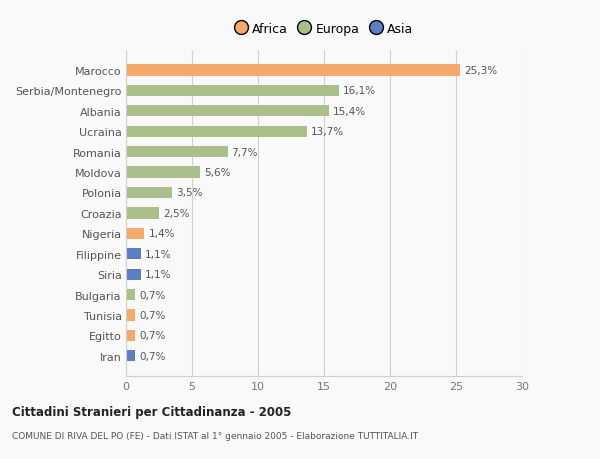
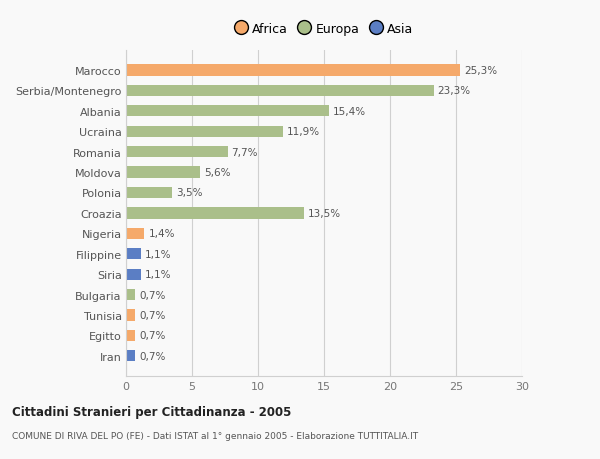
Serbia/Montenegro: 16,1% -> 23,3%
Ucraina: 13,7% -> 11,9%
Croazia: 2,5% -> 13,5%
